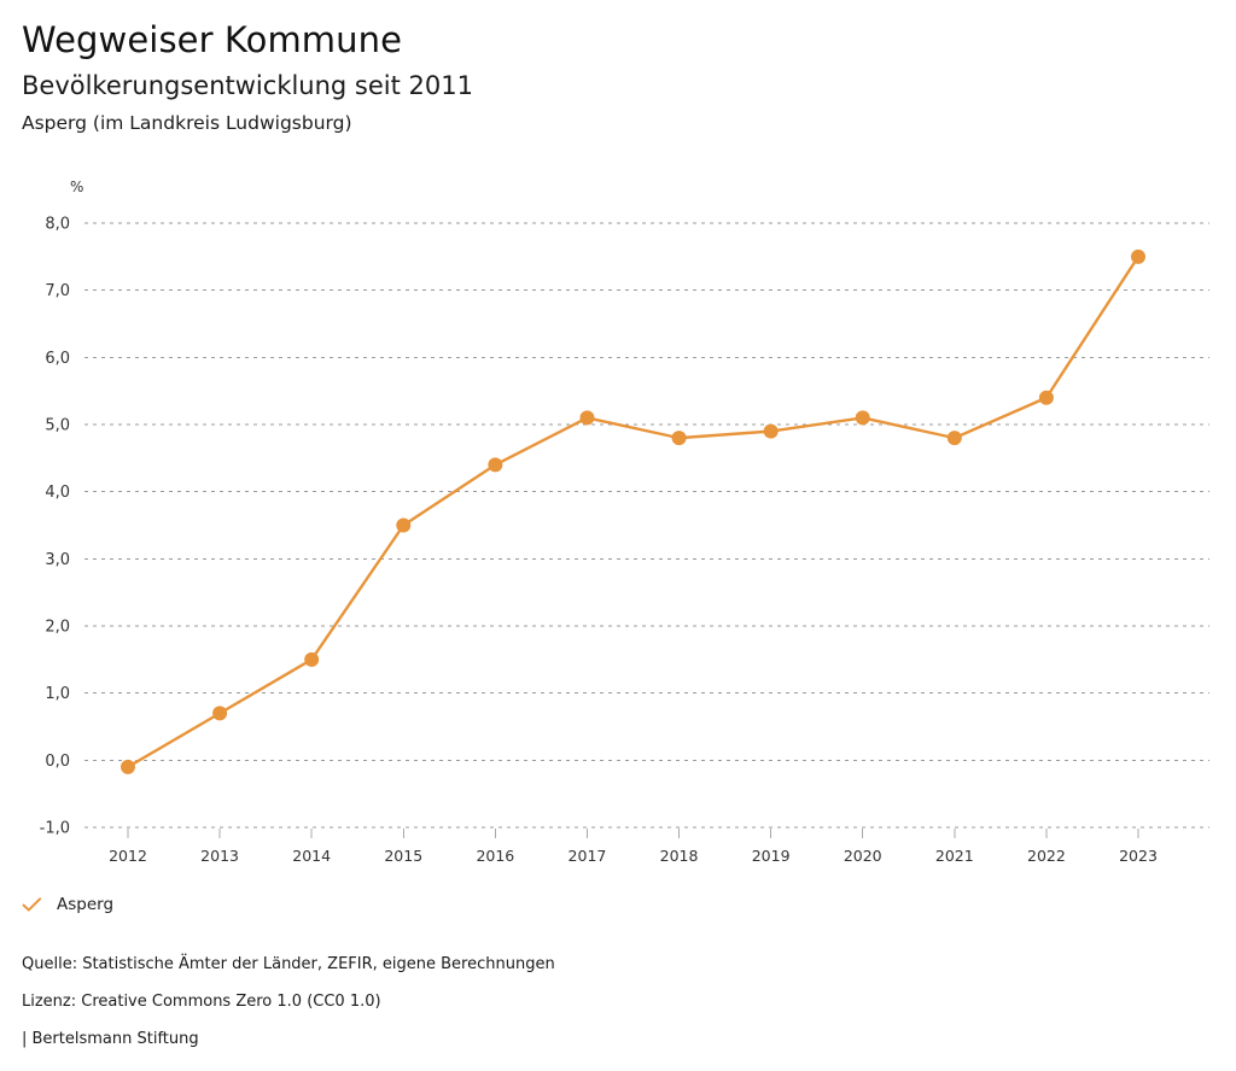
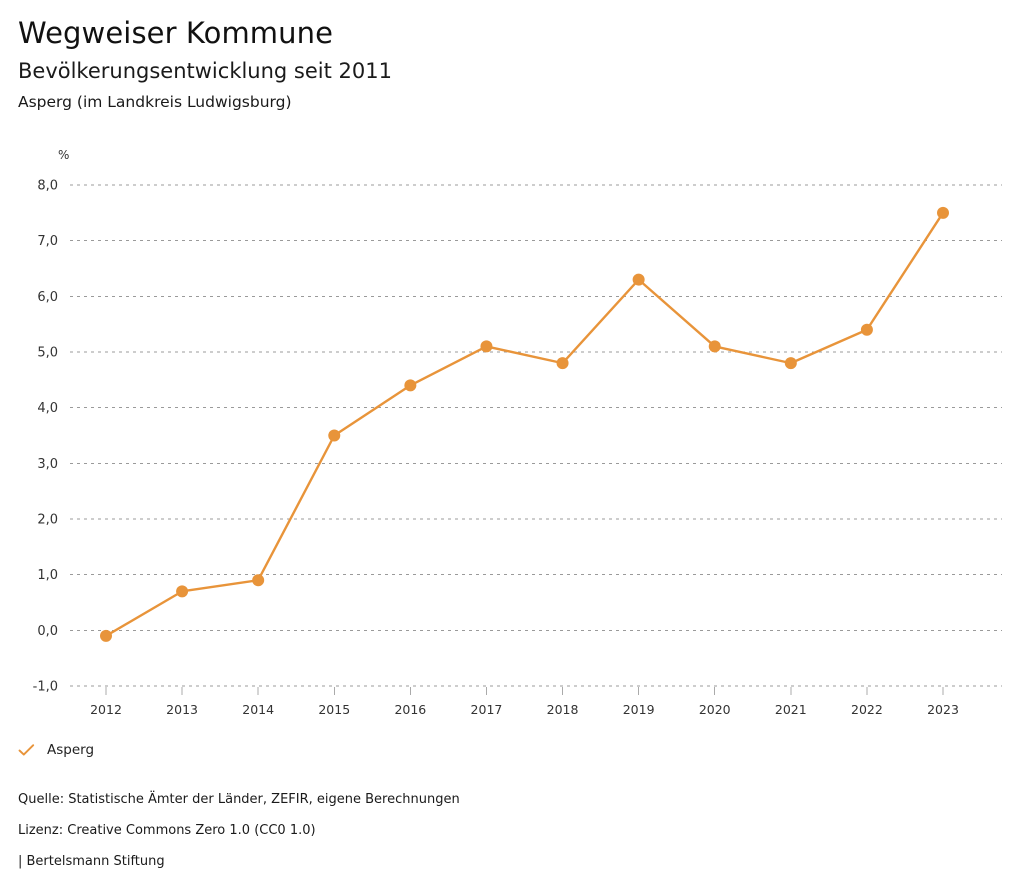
2014: 1,5 -> 0,9
2019: 4,9 -> 6,3
